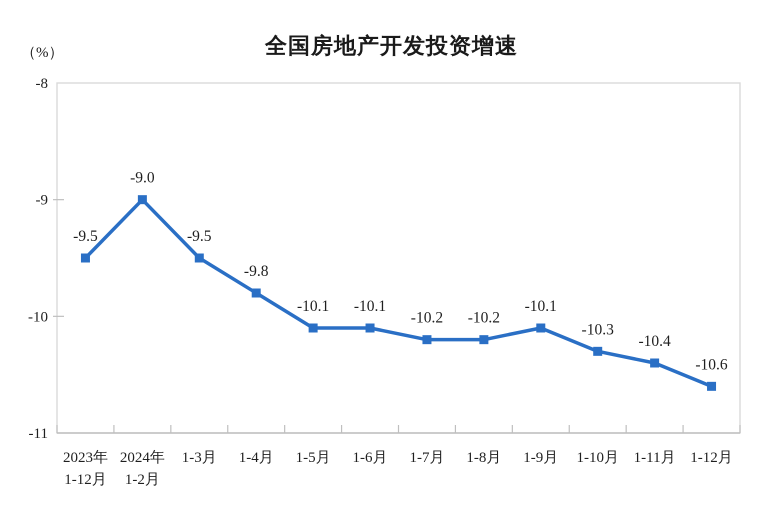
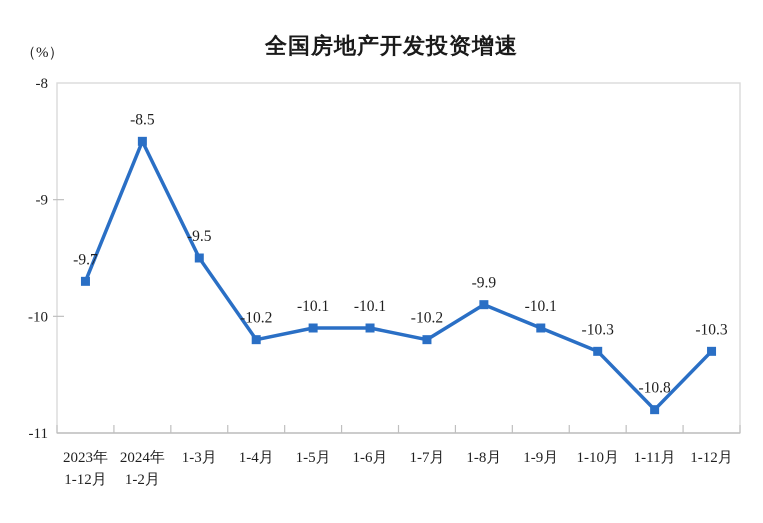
2023年 1-12月: -9.5 -> -9.7
2024年 1-2月: -9.0 -> -8.5
1-4月: -9.8 -> -10.2
1-8月: -10.2 -> -9.9
1-11月: -10.4 -> -10.8
1-12月: -10.6 -> -10.3
